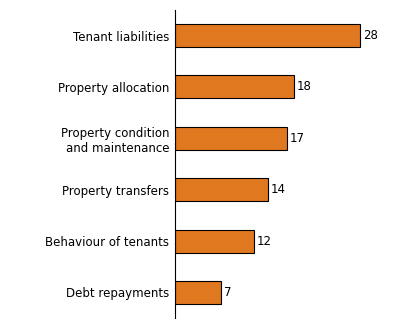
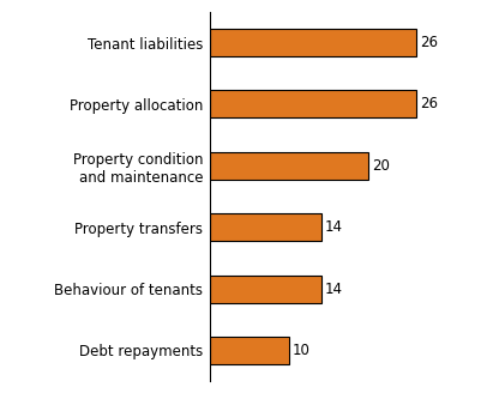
Tenant liabilities: 28 -> 26
Property allocation: 18 -> 26
Property condition and maintenance: 17 -> 20
Behaviour of tenants: 12 -> 14
Debt repayments: 7 -> 10
